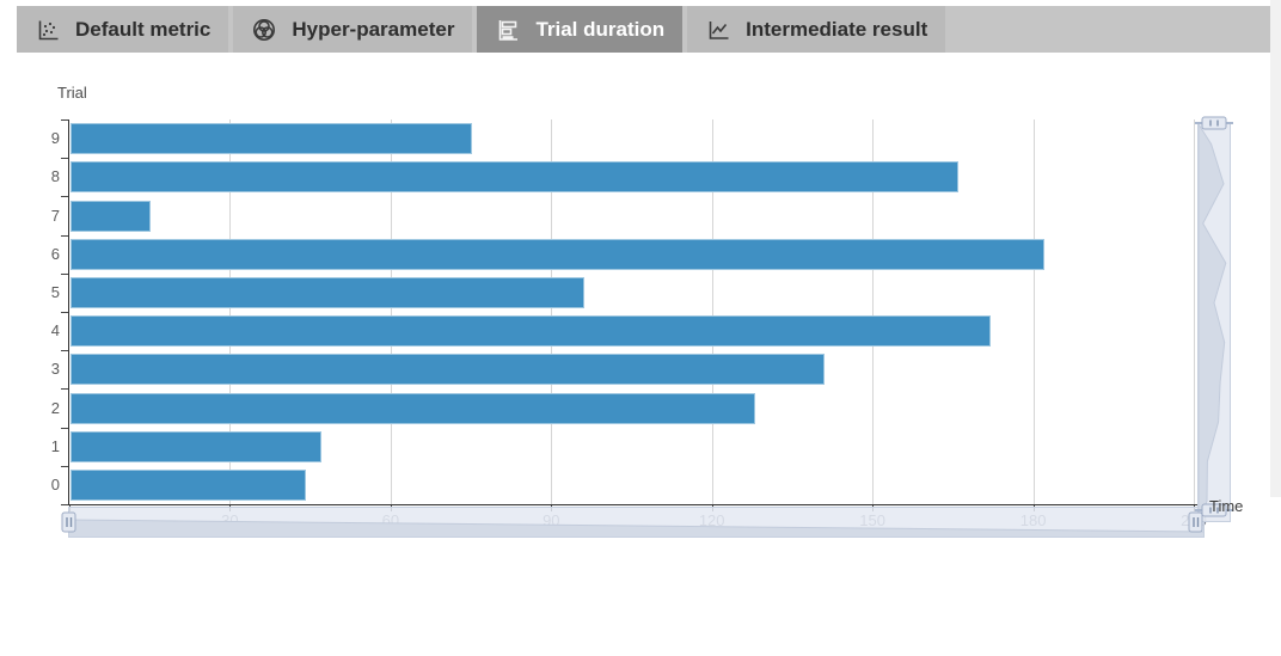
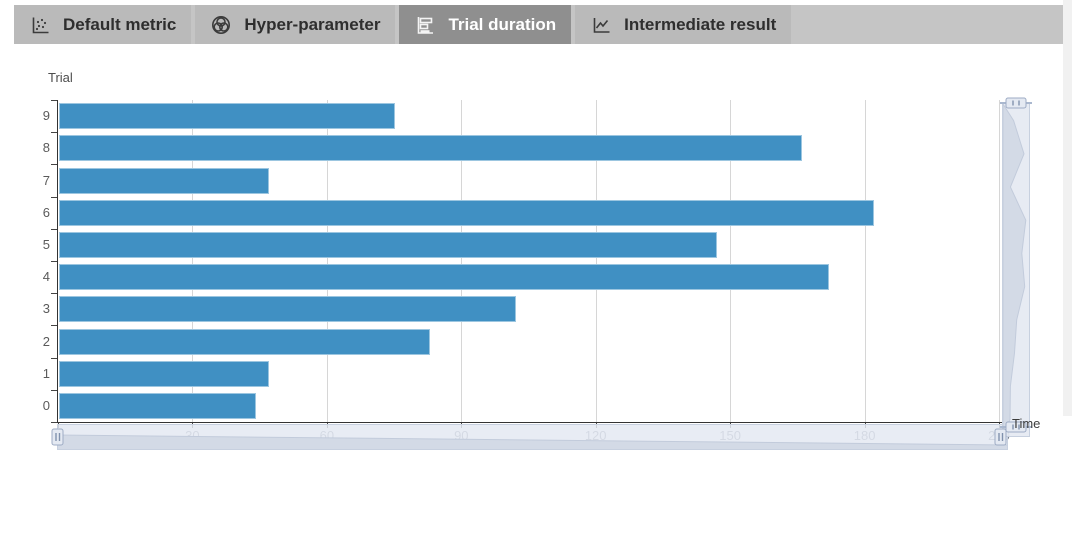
2: 128 -> 83
3: 141 -> 102
5: 96 -> 147
7: 15 -> 47
